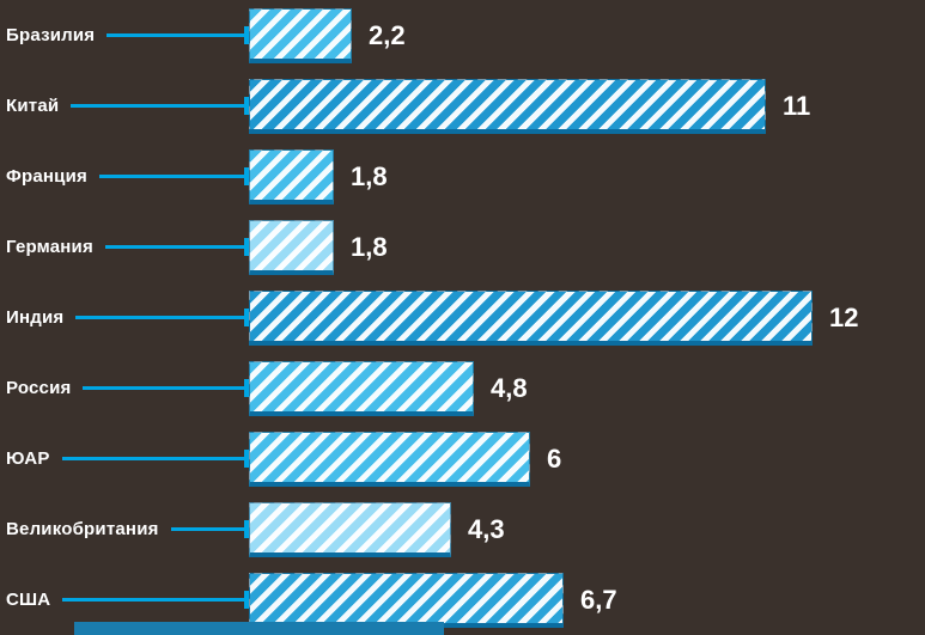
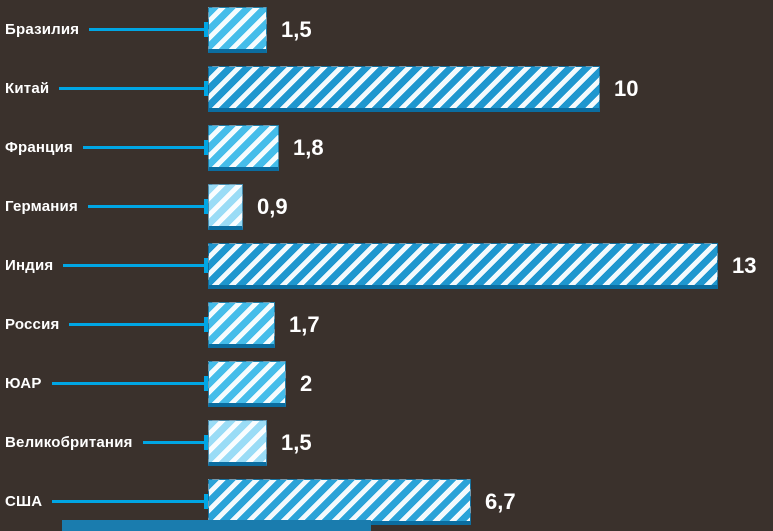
Бразилия: 2,2 -> 1,5
Китай: 11 -> 10
Германия: 1,8 -> 0,9
Индия: 12 -> 13
Россия: 4,8 -> 1,7
ЮАР: 6 -> 2
Великобритания: 4,3 -> 1,5
